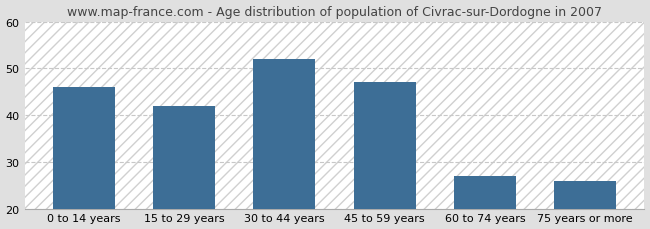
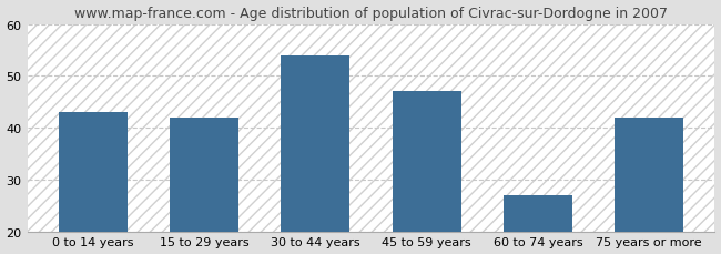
0 to 14 years: 46 -> 43
30 to 44 years: 52 -> 54
75 years or more: 26 -> 42
